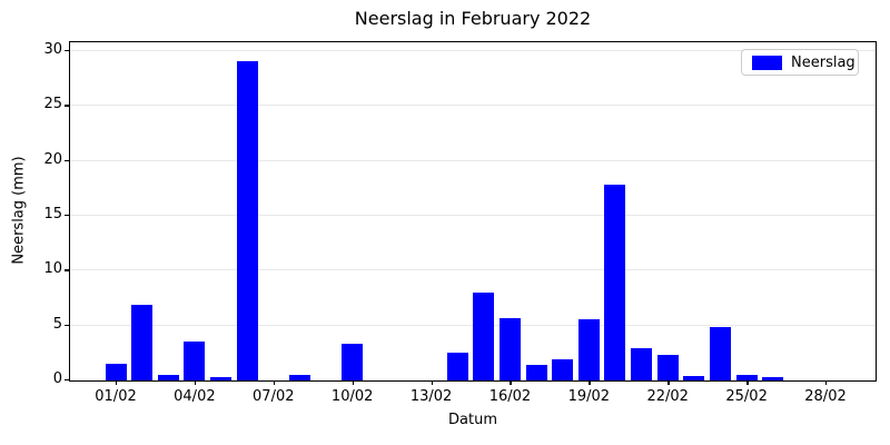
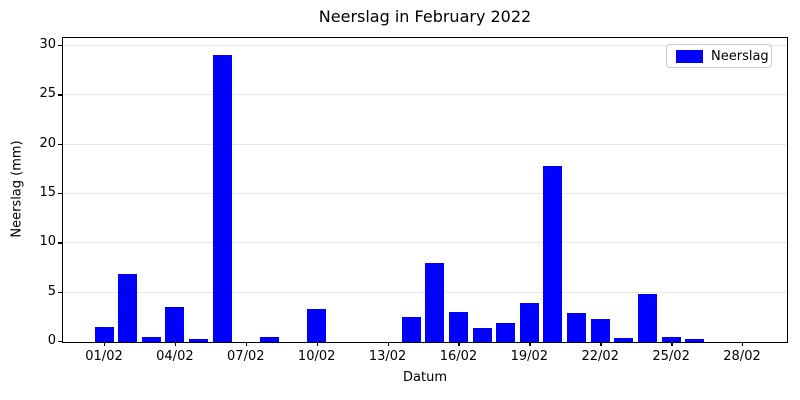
16/02: 6 -> 3
19/02: 6 -> 4
